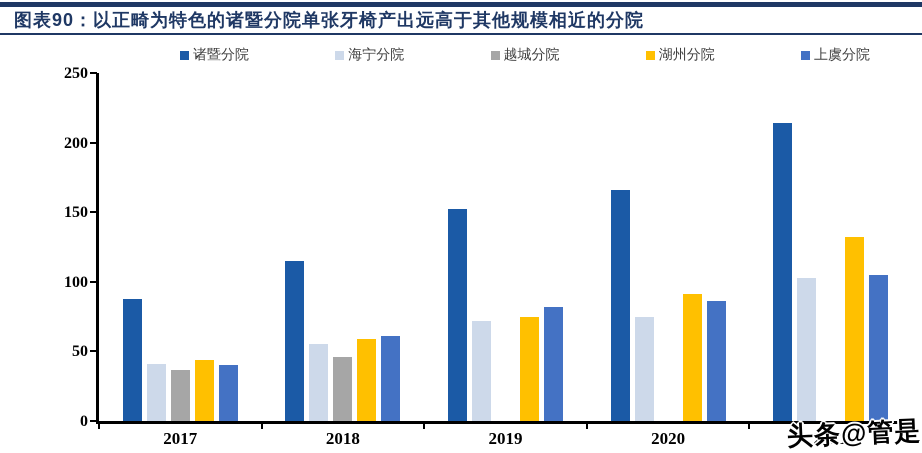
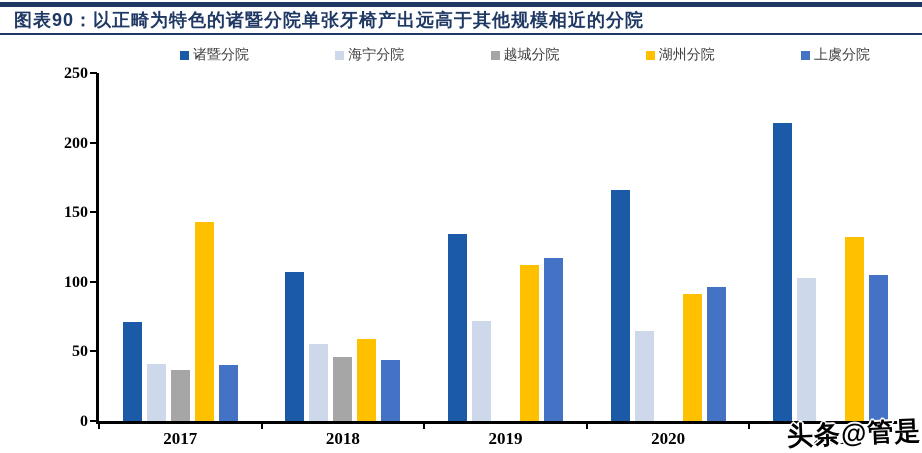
诸暨分院/2017: 88 -> 71
湖州分院/2017: 44 -> 143
诸暨分院/2018: 115 -> 107
上虞分院/2018: 61 -> 44
诸暨分院/2019: 152 -> 134
湖州分院/2019: 75 -> 112
上虞分院/2019: 82 -> 117
海宁分院/2020: 75 -> 65
上虞分院/2020: 86 -> 96
